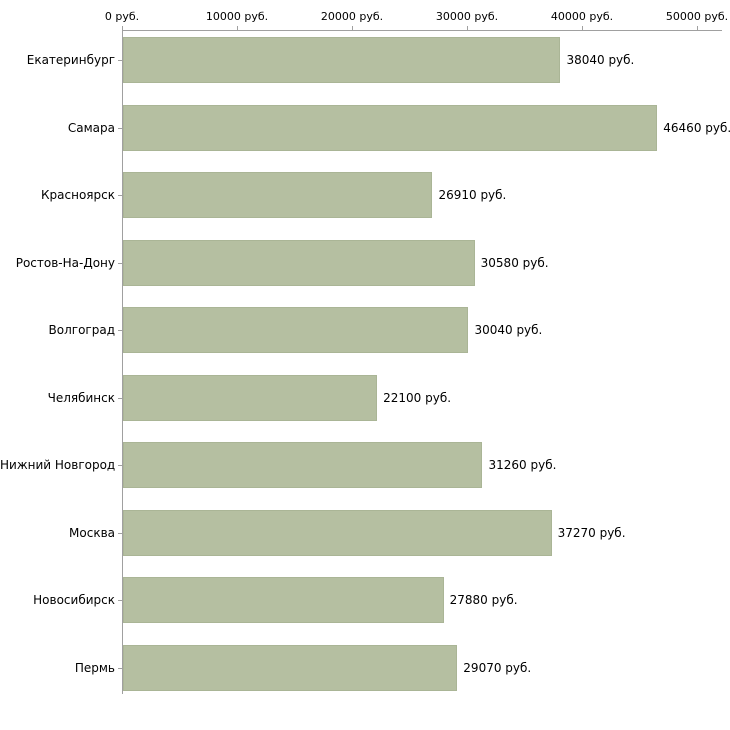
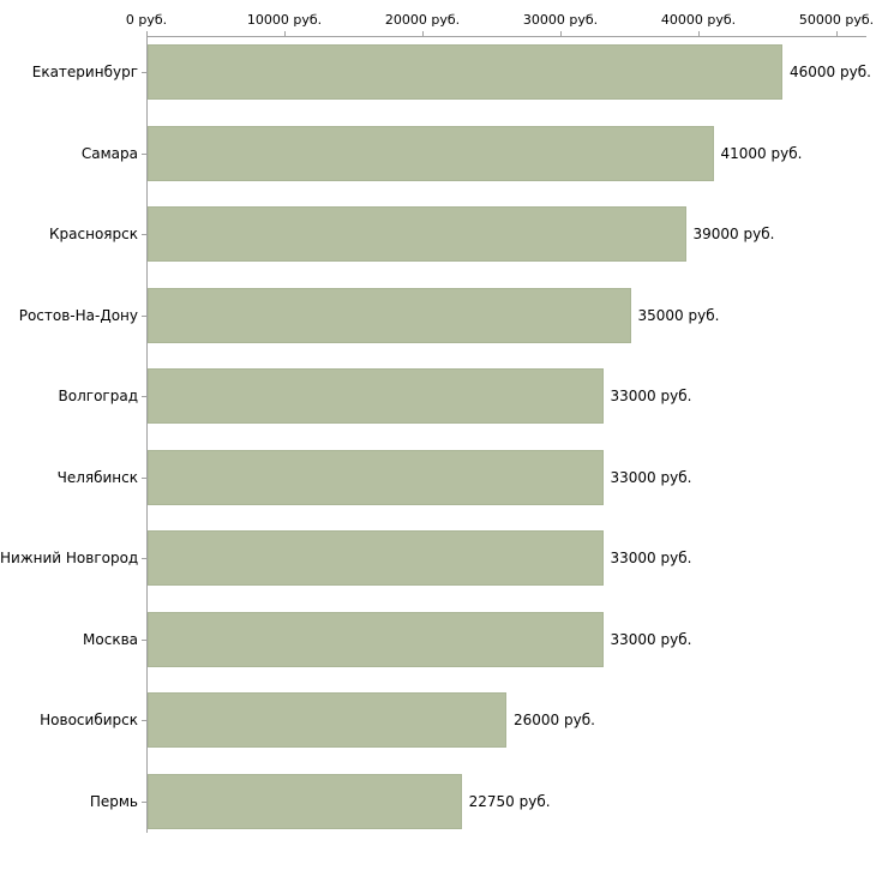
Екатеринбург: 38040 -> 46000
Самара: 46460 -> 41000
Красноярск: 26910 -> 39000
Ростов-На-Дону: 30580 -> 35000
Волгоград: 30040 -> 33000
Челябинск: 22100 -> 33000
Нижний Новгород: 31260 -> 33000
Москва: 37270 -> 33000
Новосибирск: 27880 -> 26000
Пермь: 29070 -> 22750
